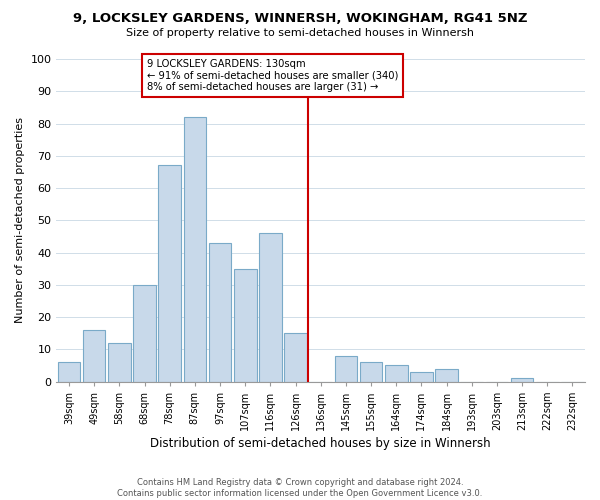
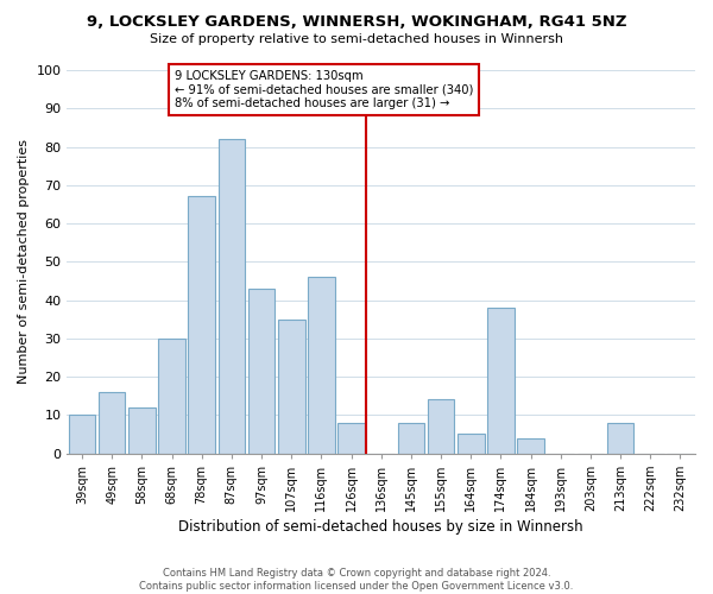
39sqm: 6 -> 10
126sqm: 15 -> 8
155sqm: 6 -> 14
174sqm: 3 -> 38
213sqm: 1 -> 8
